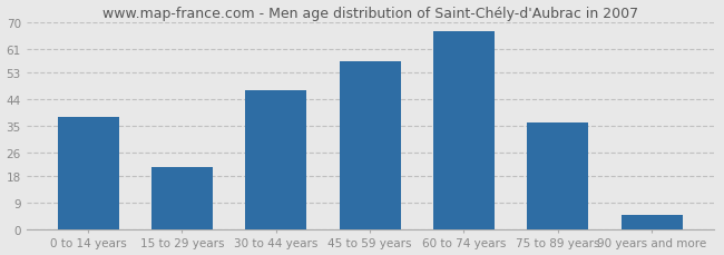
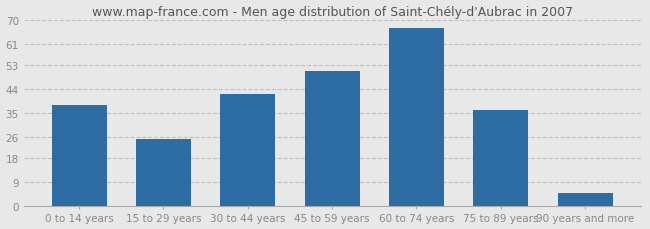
15 to 29 years: 21 -> 25
30 to 44 years: 47 -> 42
45 to 59 years: 57 -> 51
